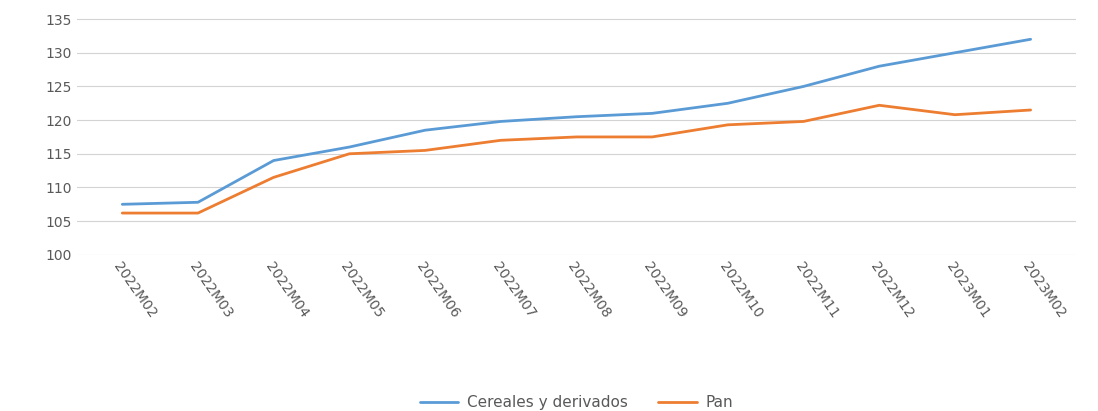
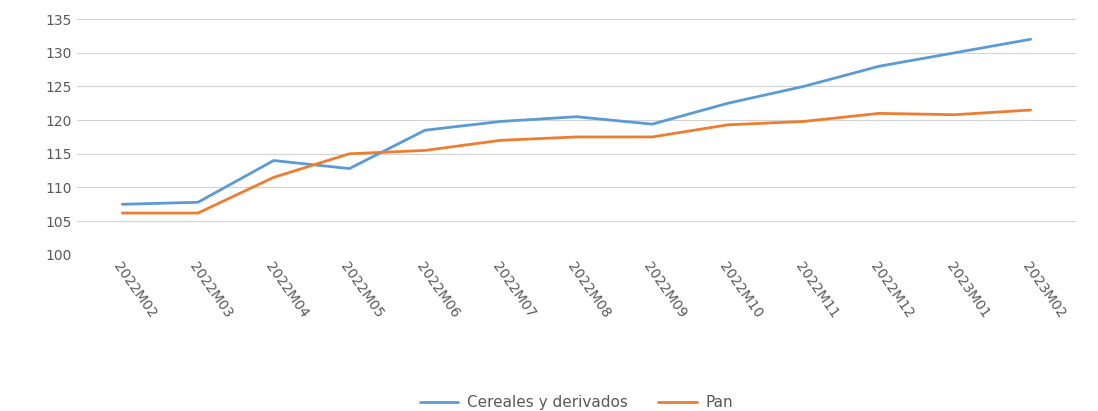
Cereales y derivados/2022M05: 116.0 -> 112.8
Cereales y derivados/2022M09: 121.0 -> 119.4
Pan/2022M12: 122.2 -> 121.0
